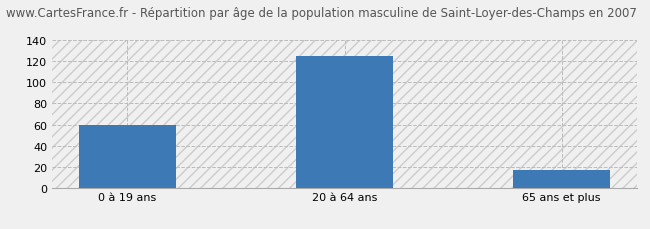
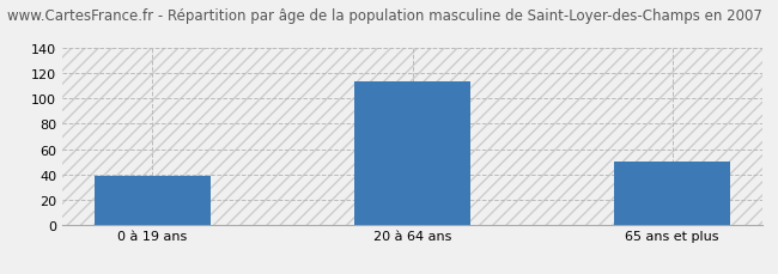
0 à 19 ans: 60 -> 39
20 à 64 ans: 125 -> 114
65 ans et plus: 17 -> 50
